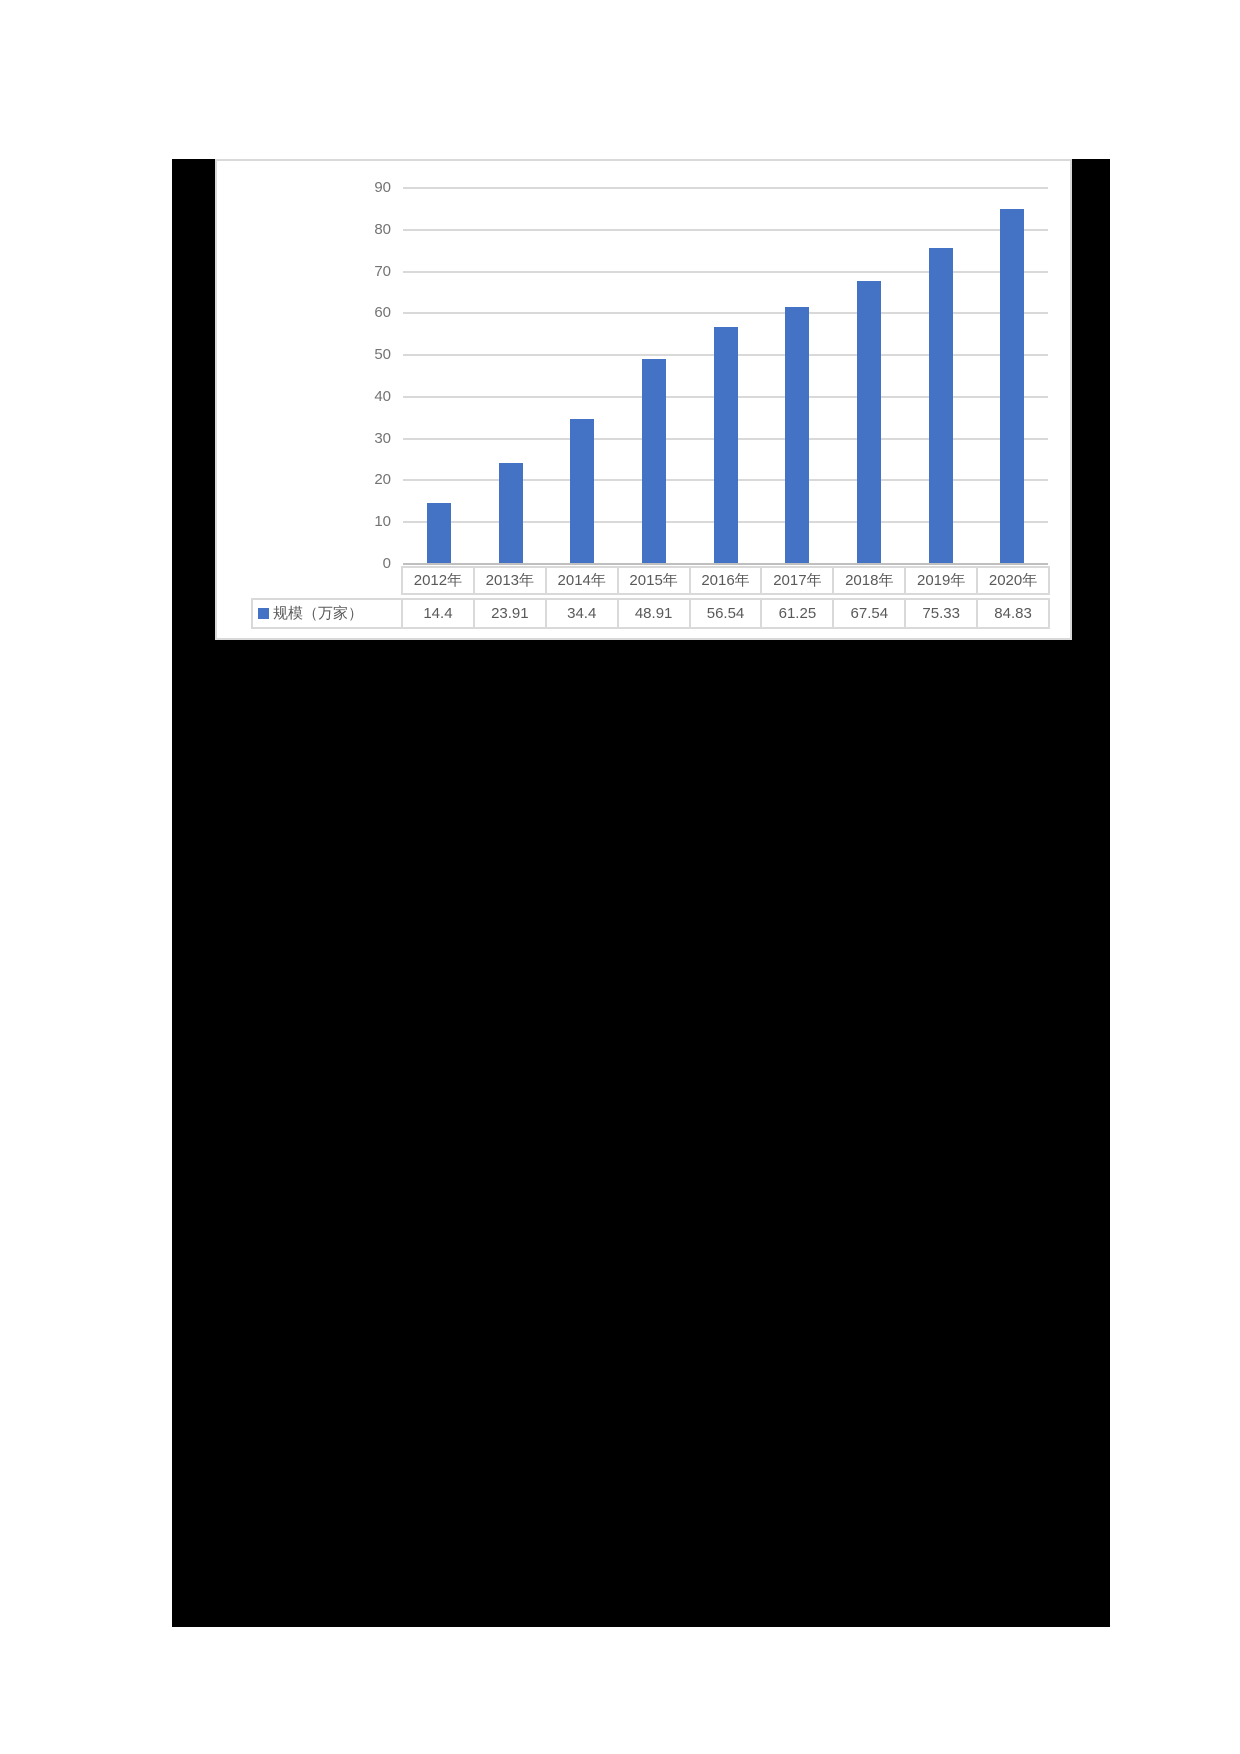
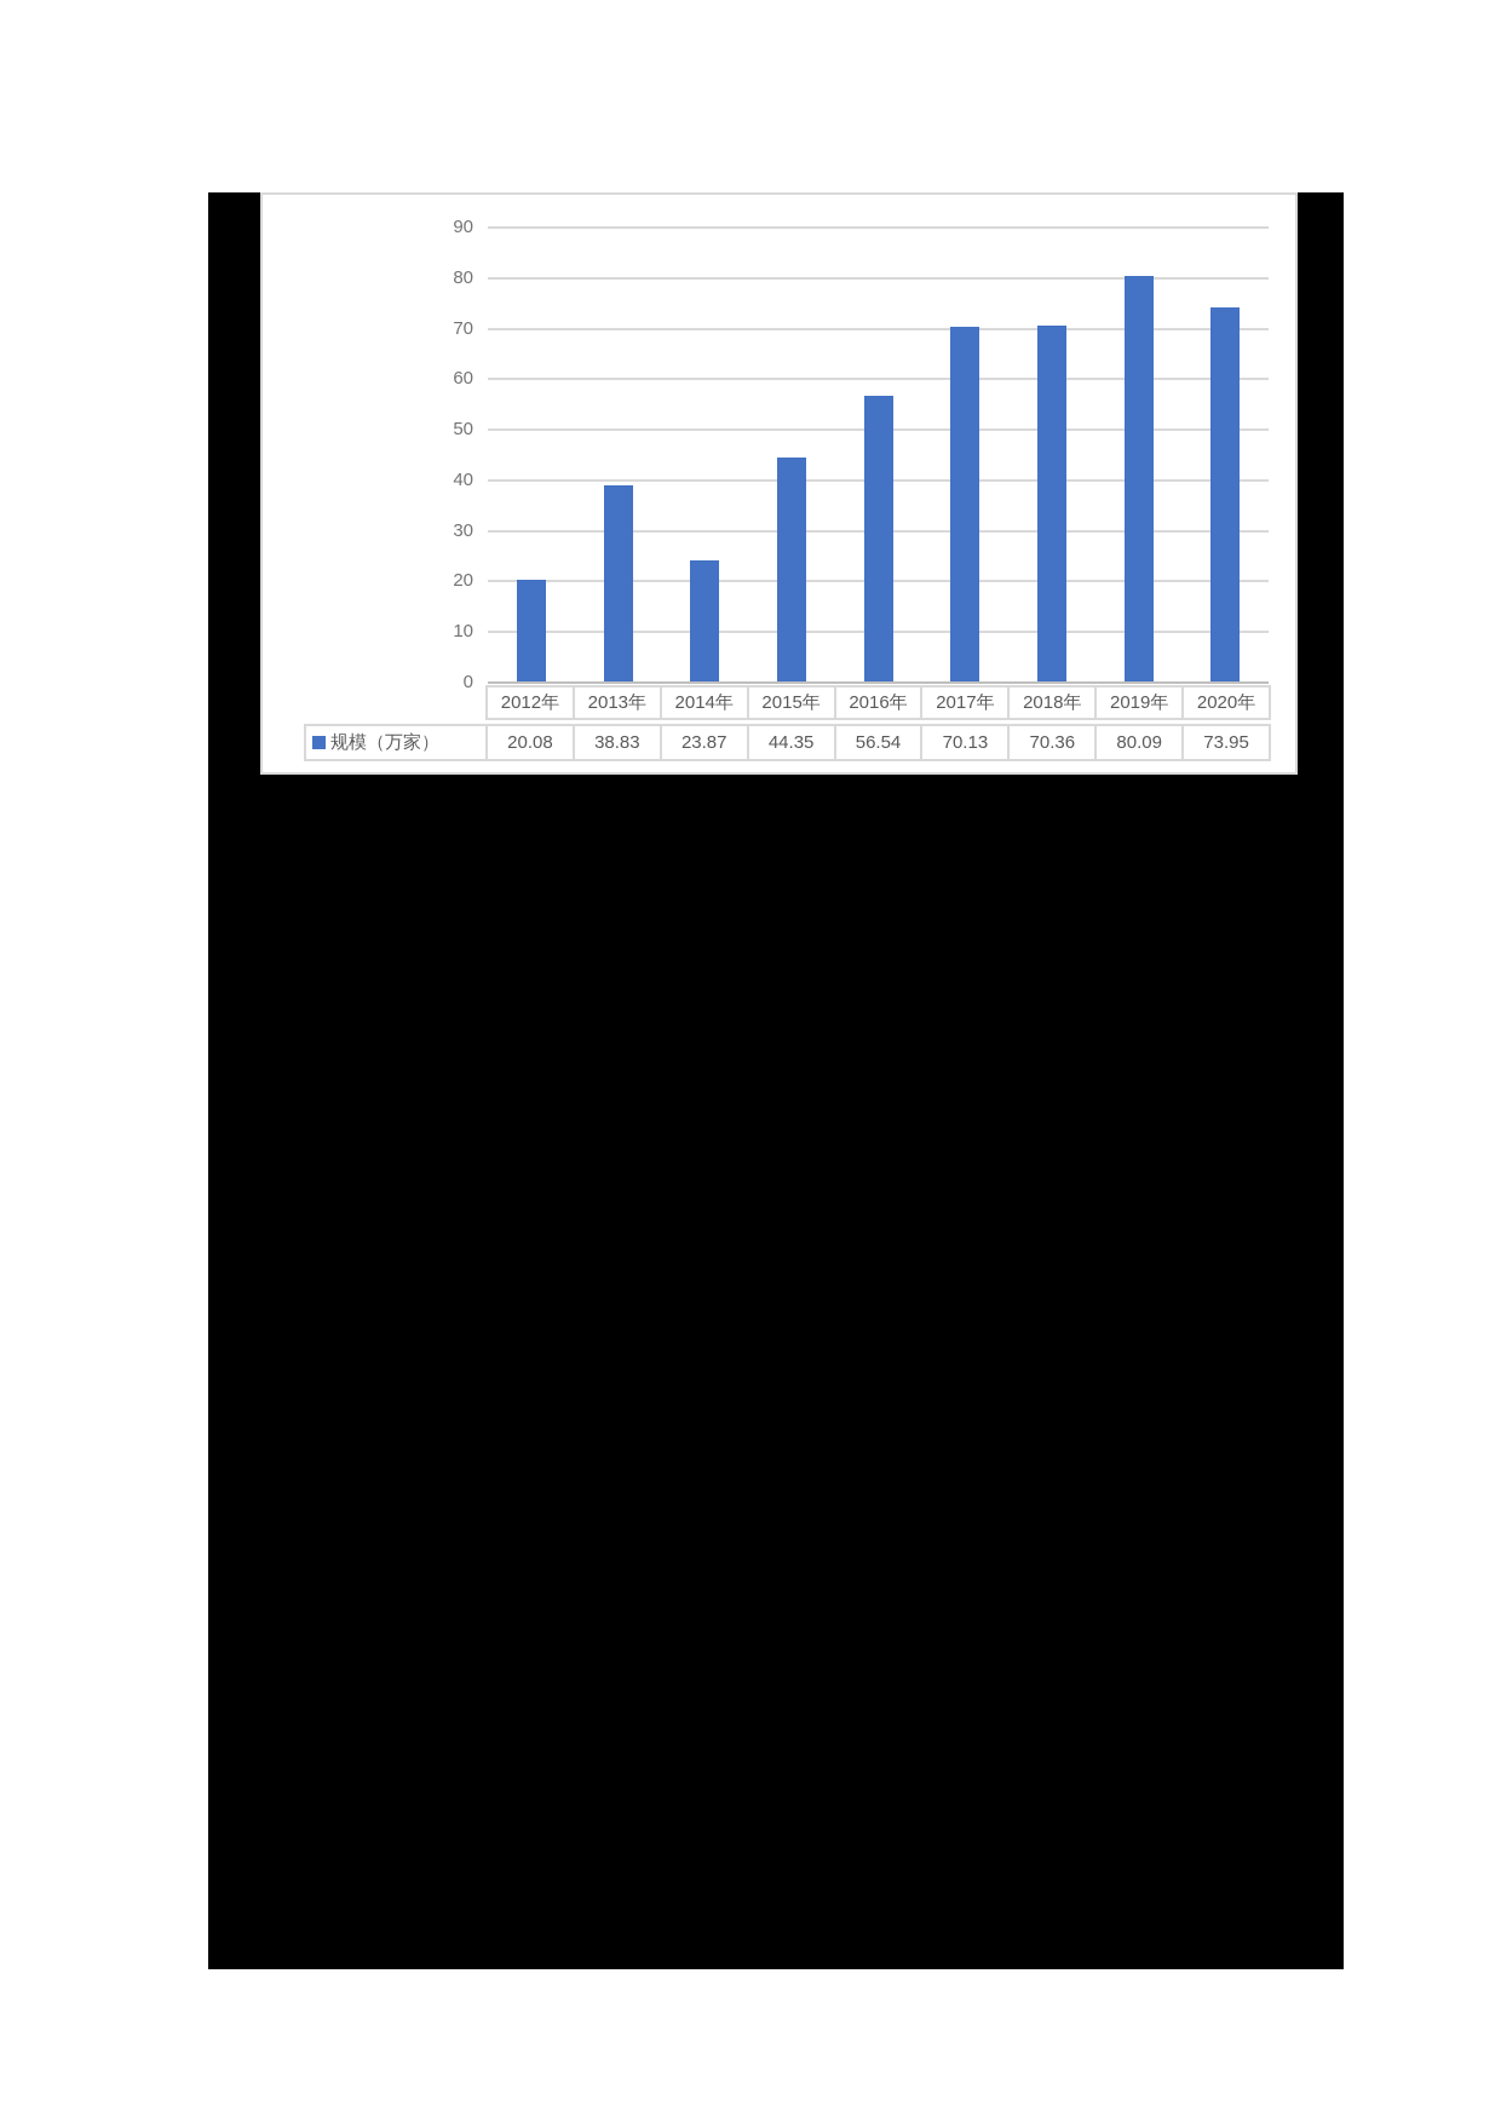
2012年: 14.4 -> 20.08
2013年: 23.91 -> 38.83
2014年: 34.4 -> 23.87
2015年: 48.91 -> 44.35
2017年: 61.25 -> 70.13
2018年: 67.54 -> 70.36
2019年: 75.33 -> 80.09
2020年: 84.83 -> 73.95
